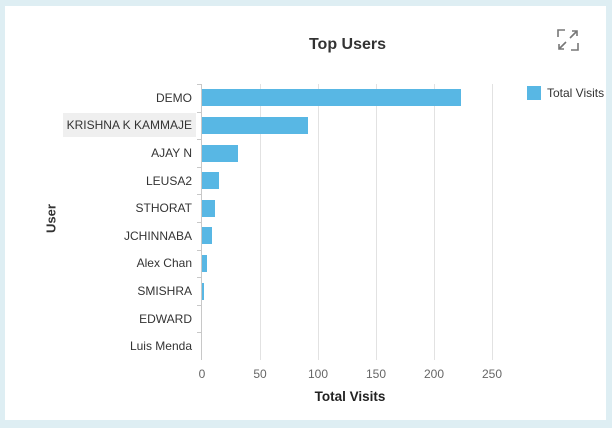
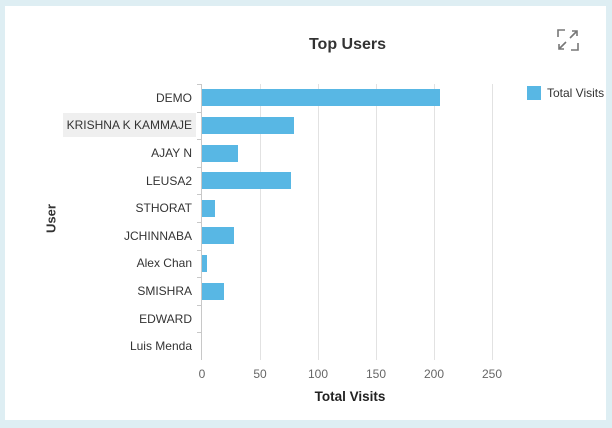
DEMO: 223 -> 205
KRISHNA K KAMMAJE: 91 -> 79
LEUSA2: 15 -> 77
JCHINNABA: 9 -> 28
SMISHRA: 1 -> 19
